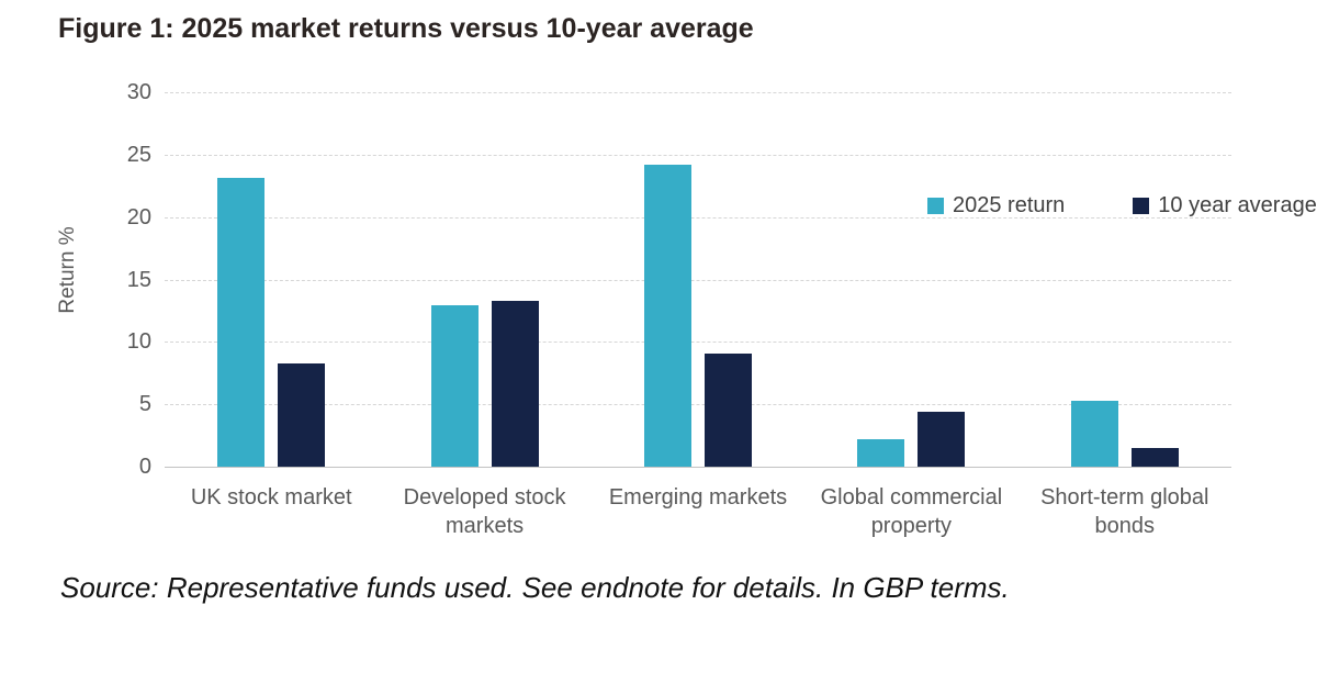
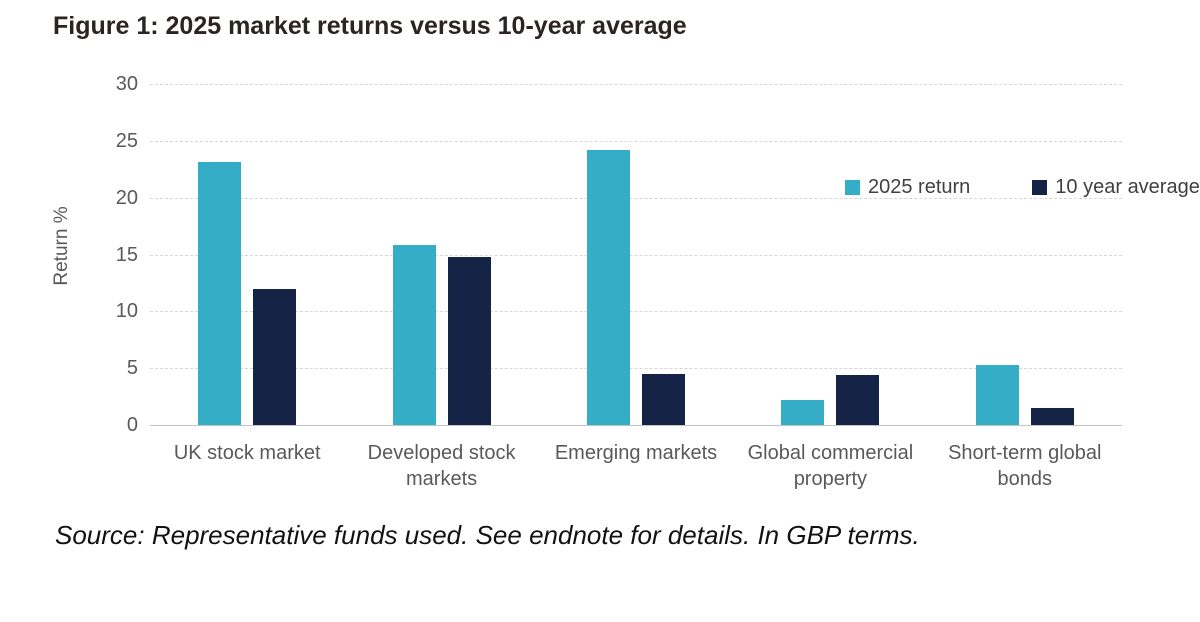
10 year average/UK stock market: 8.3 -> 12.0
2025 return/Developed stock markets: 12.9 -> 15.8
10 year average/Developed stock markets: 13.3 -> 14.8
10 year average/Emerging markets: 9.1 -> 4.5
